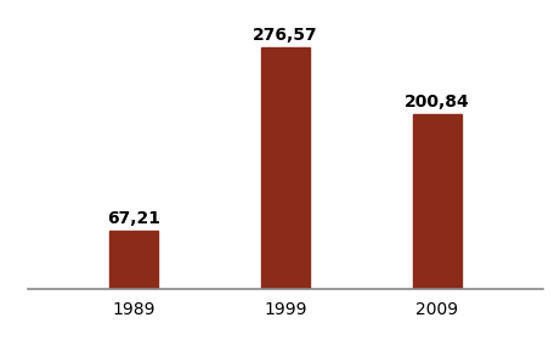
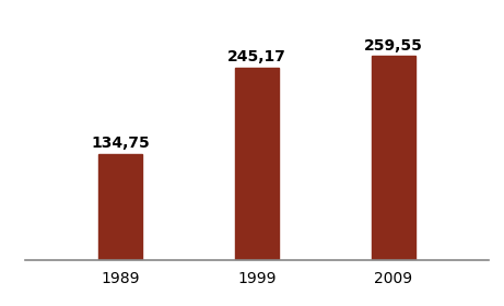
1989: 67,21 -> 134,75
1999: 276,57 -> 245,17
2009: 200,84 -> 259,55
